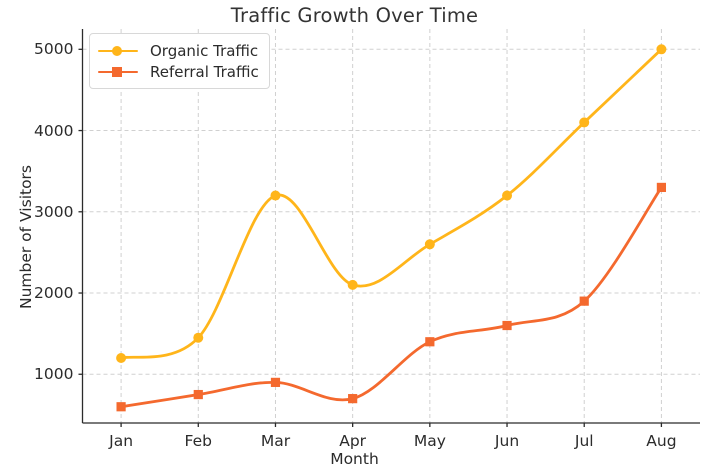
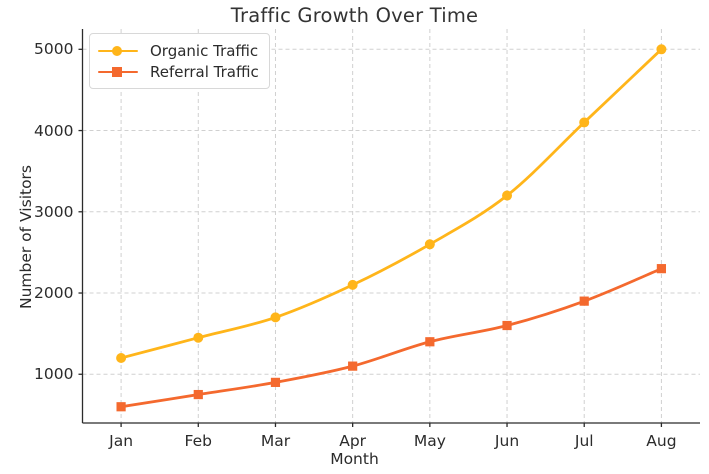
Organic Traffic/Mar: 3200 -> 1700
Referral Traffic/Apr: 700 -> 1100
Referral Traffic/Aug: 3300 -> 2300
